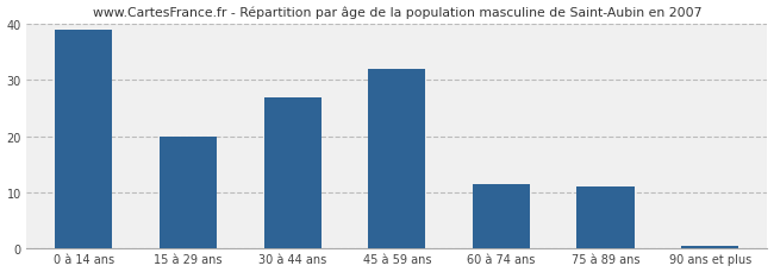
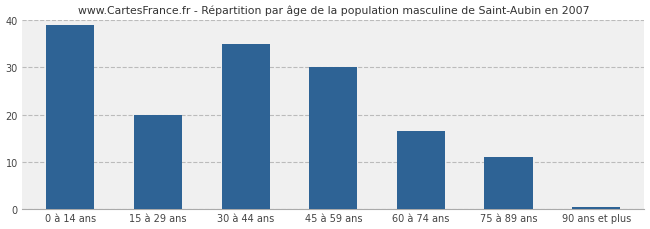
30 à 44 ans: 27.0 -> 35.0
45 à 59 ans: 32.0 -> 30.0
60 à 74 ans: 11.5 -> 16.5
